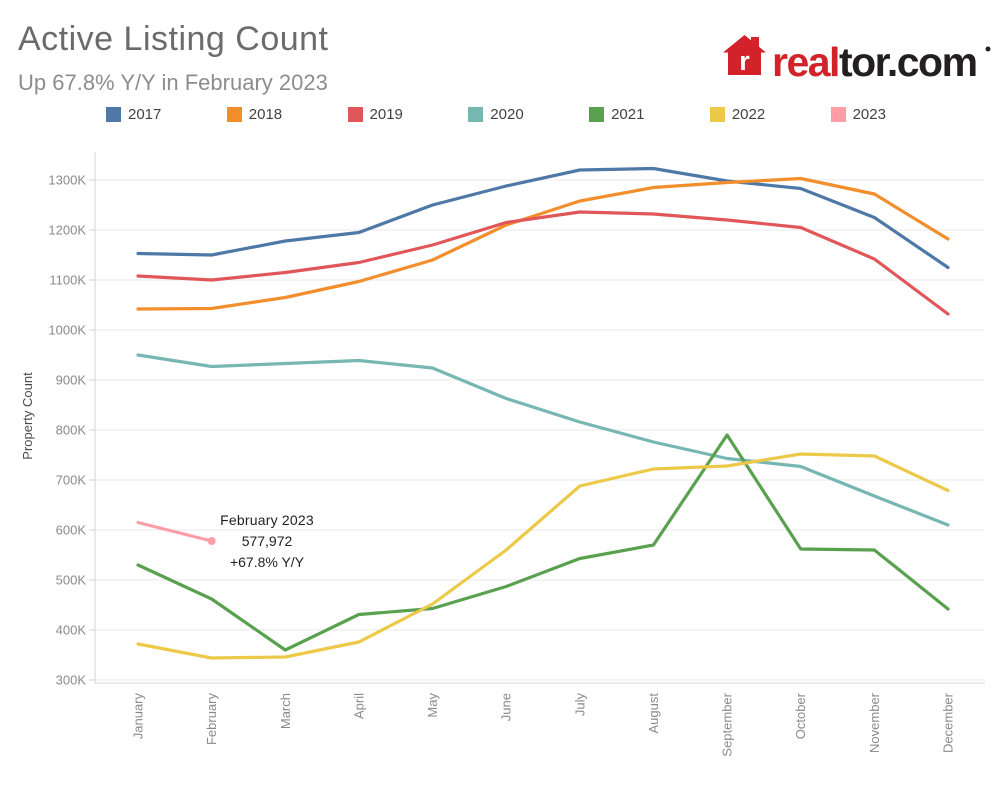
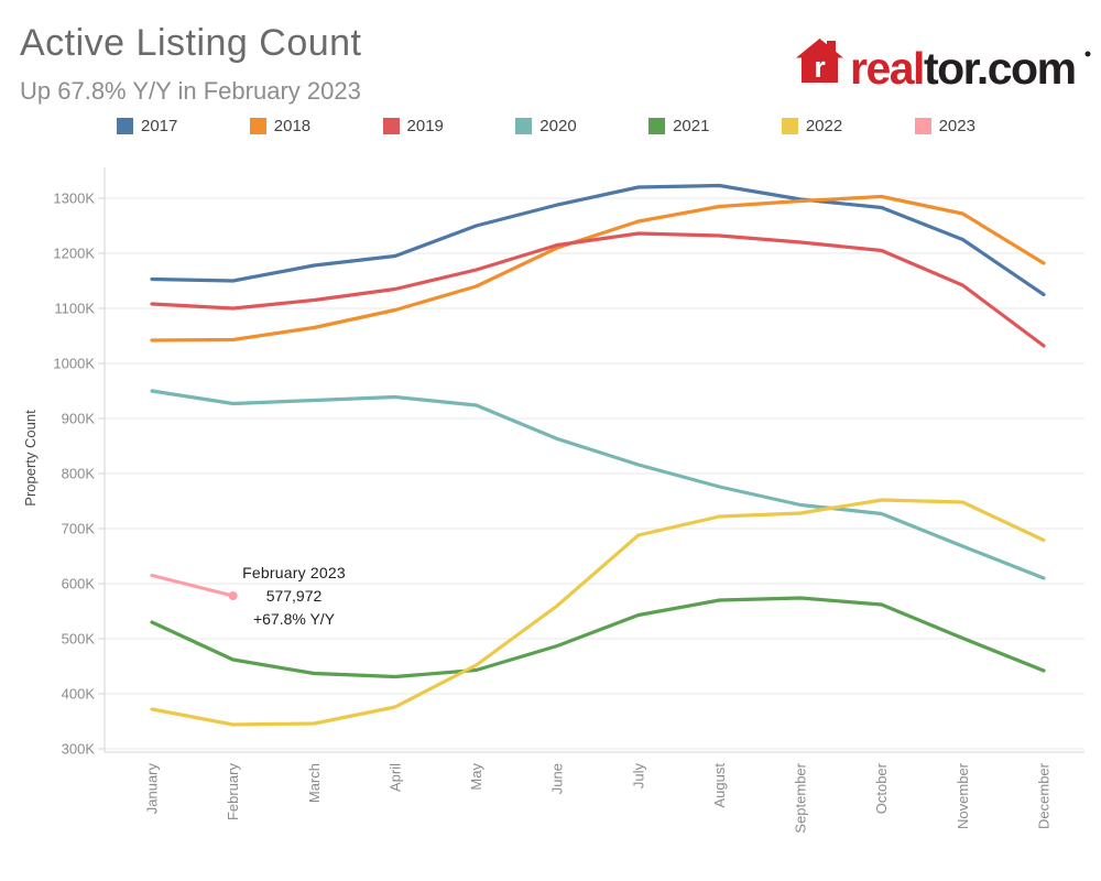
2021/March: 360K -> 440K
2021/September: 790K -> 570K
2021/November: 560K -> 500K
